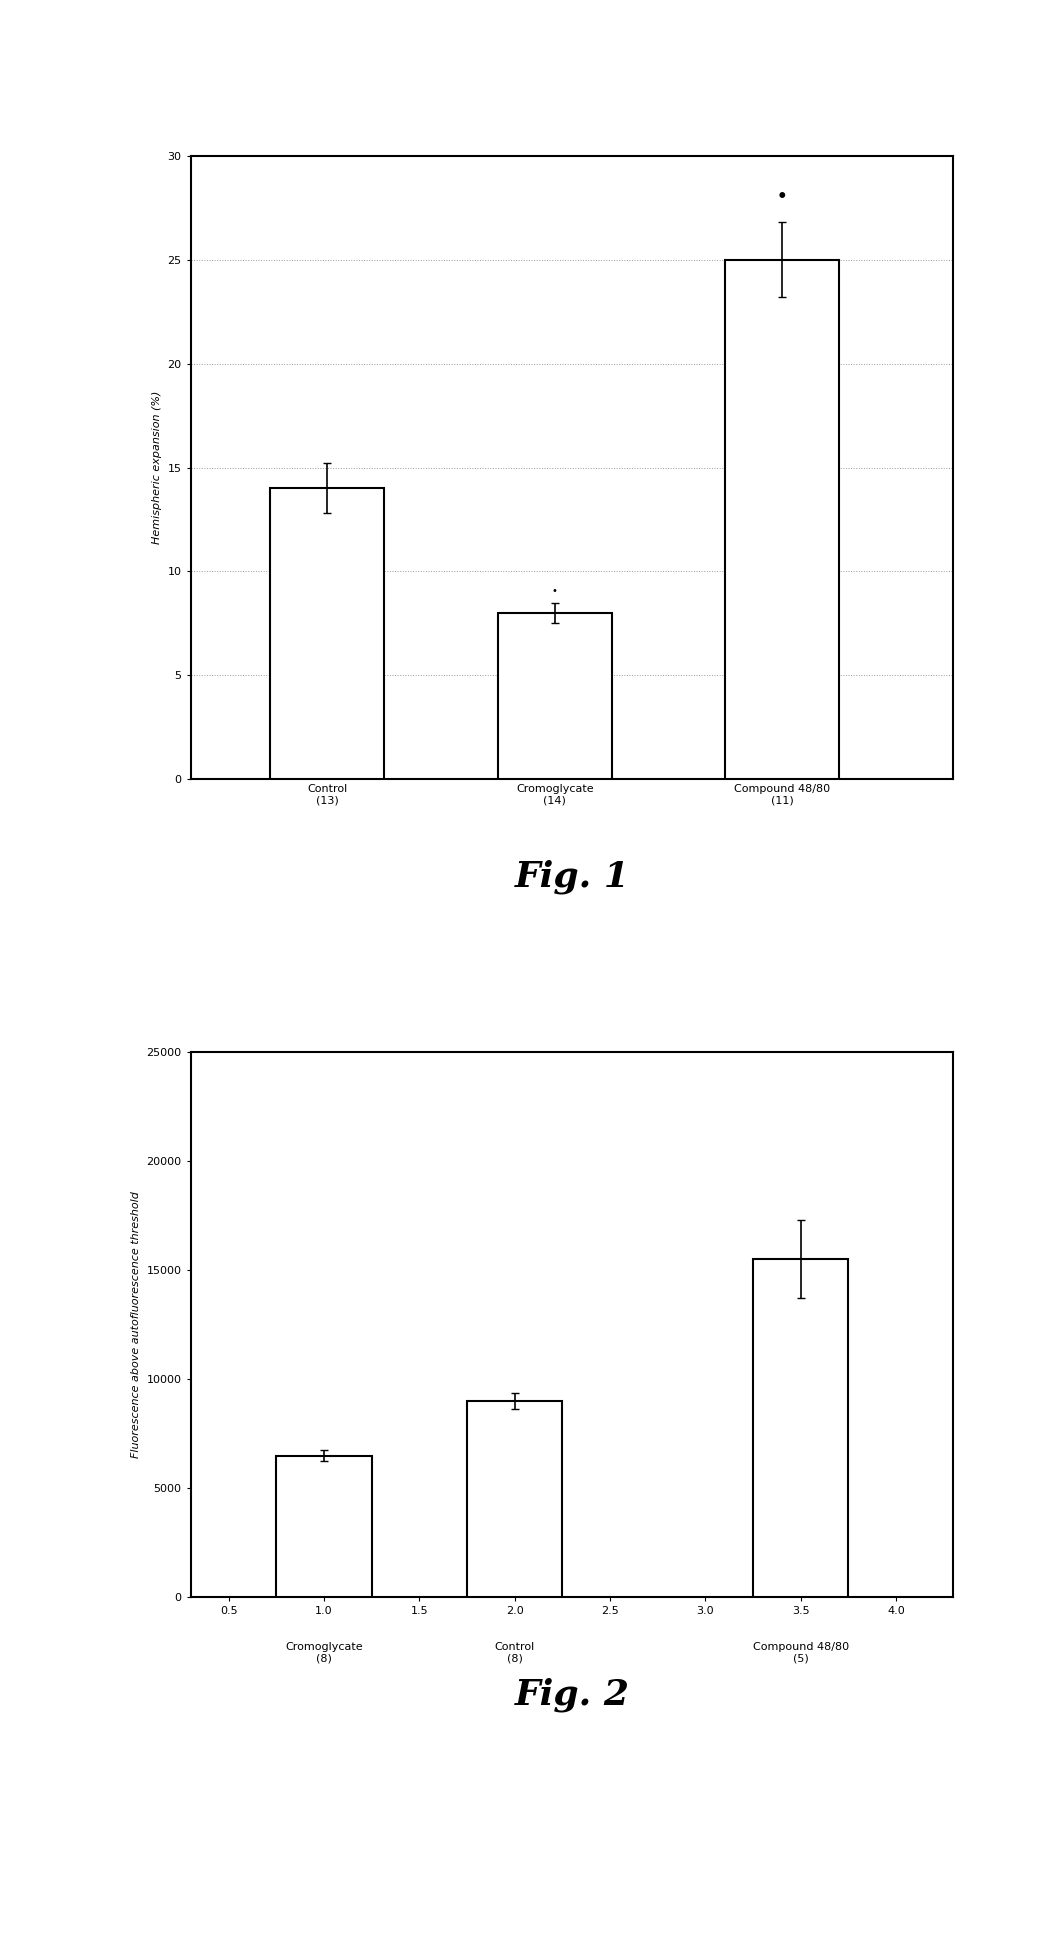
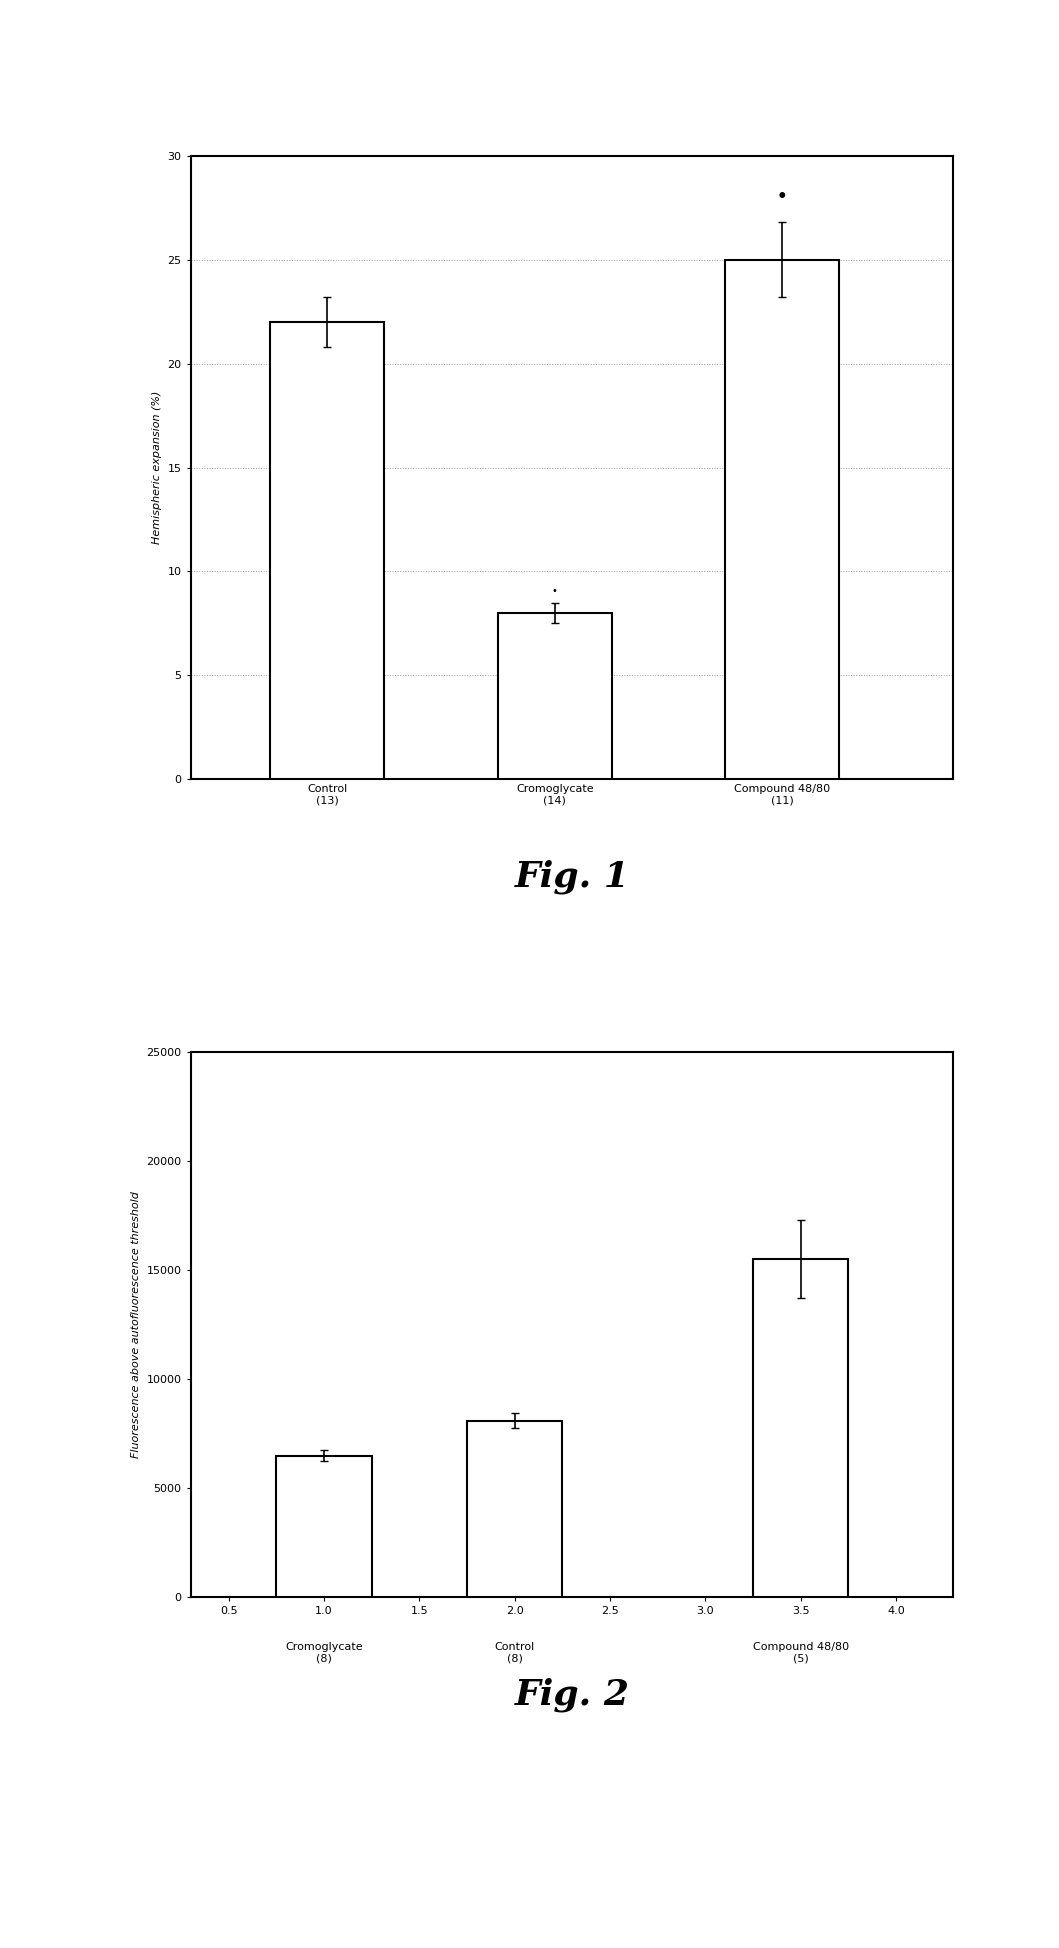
Control (13): 14 -> 22
2.0: 9000 -> 8100
